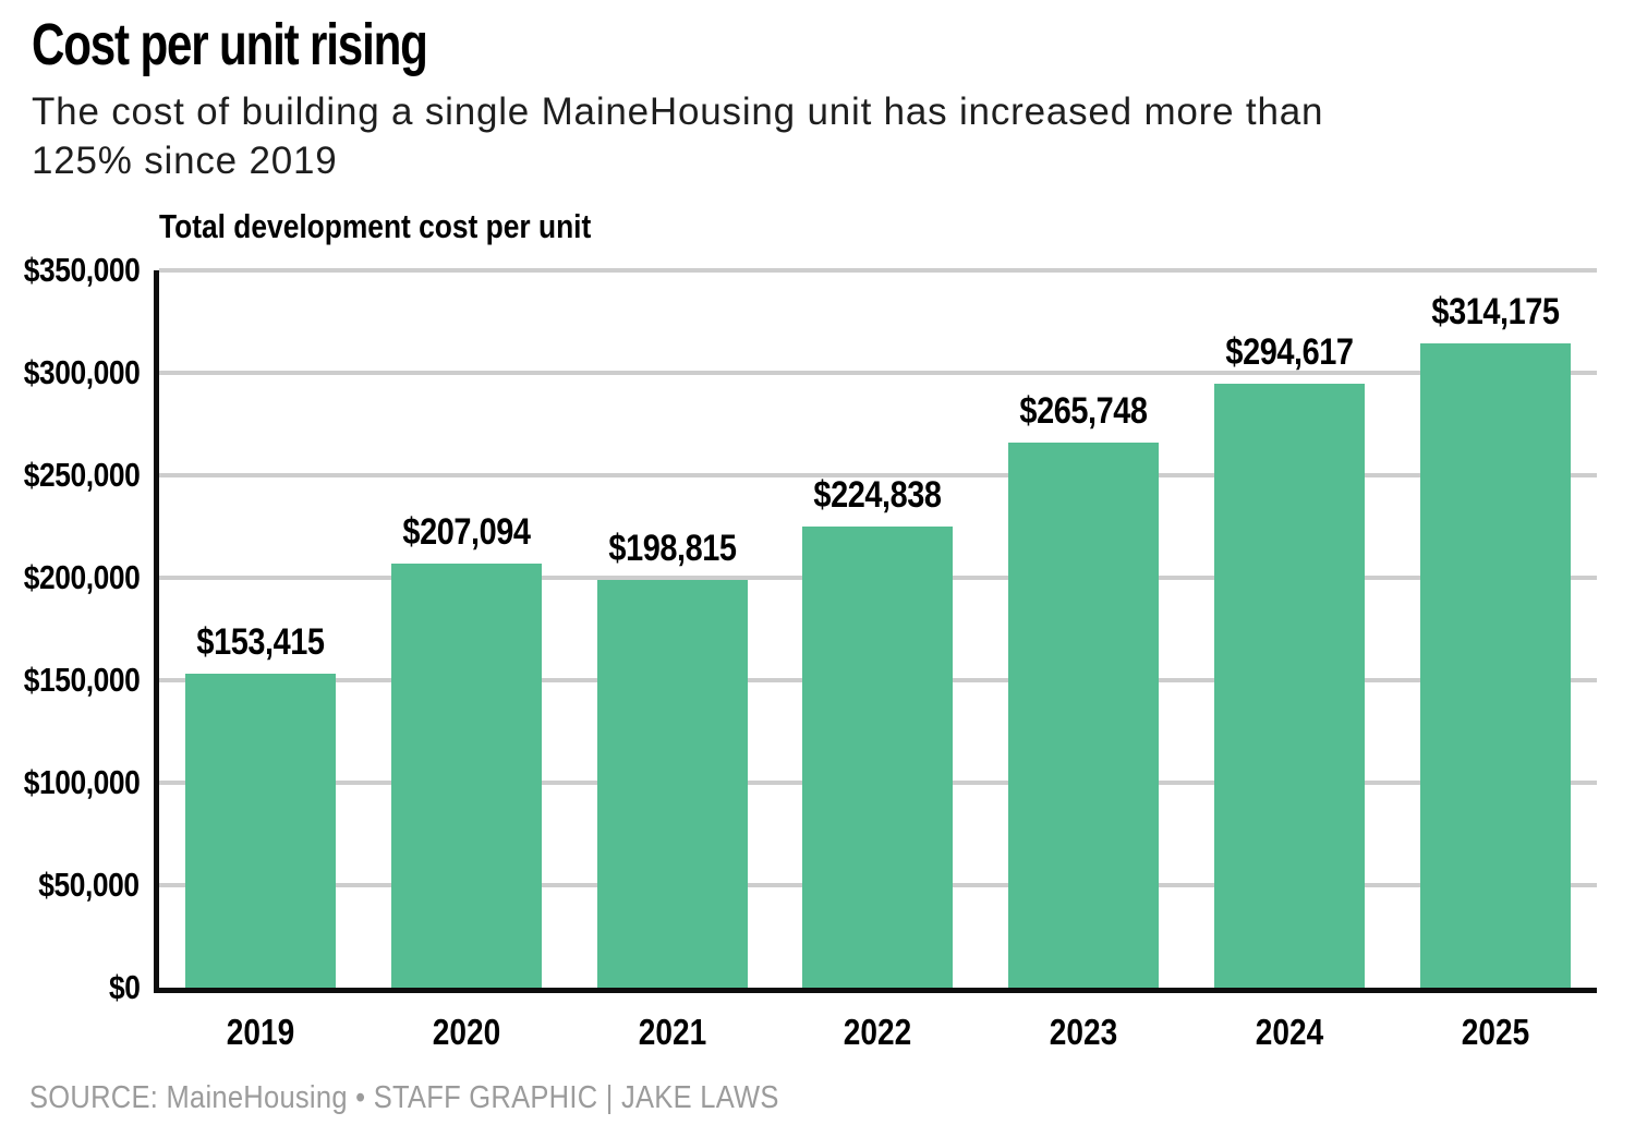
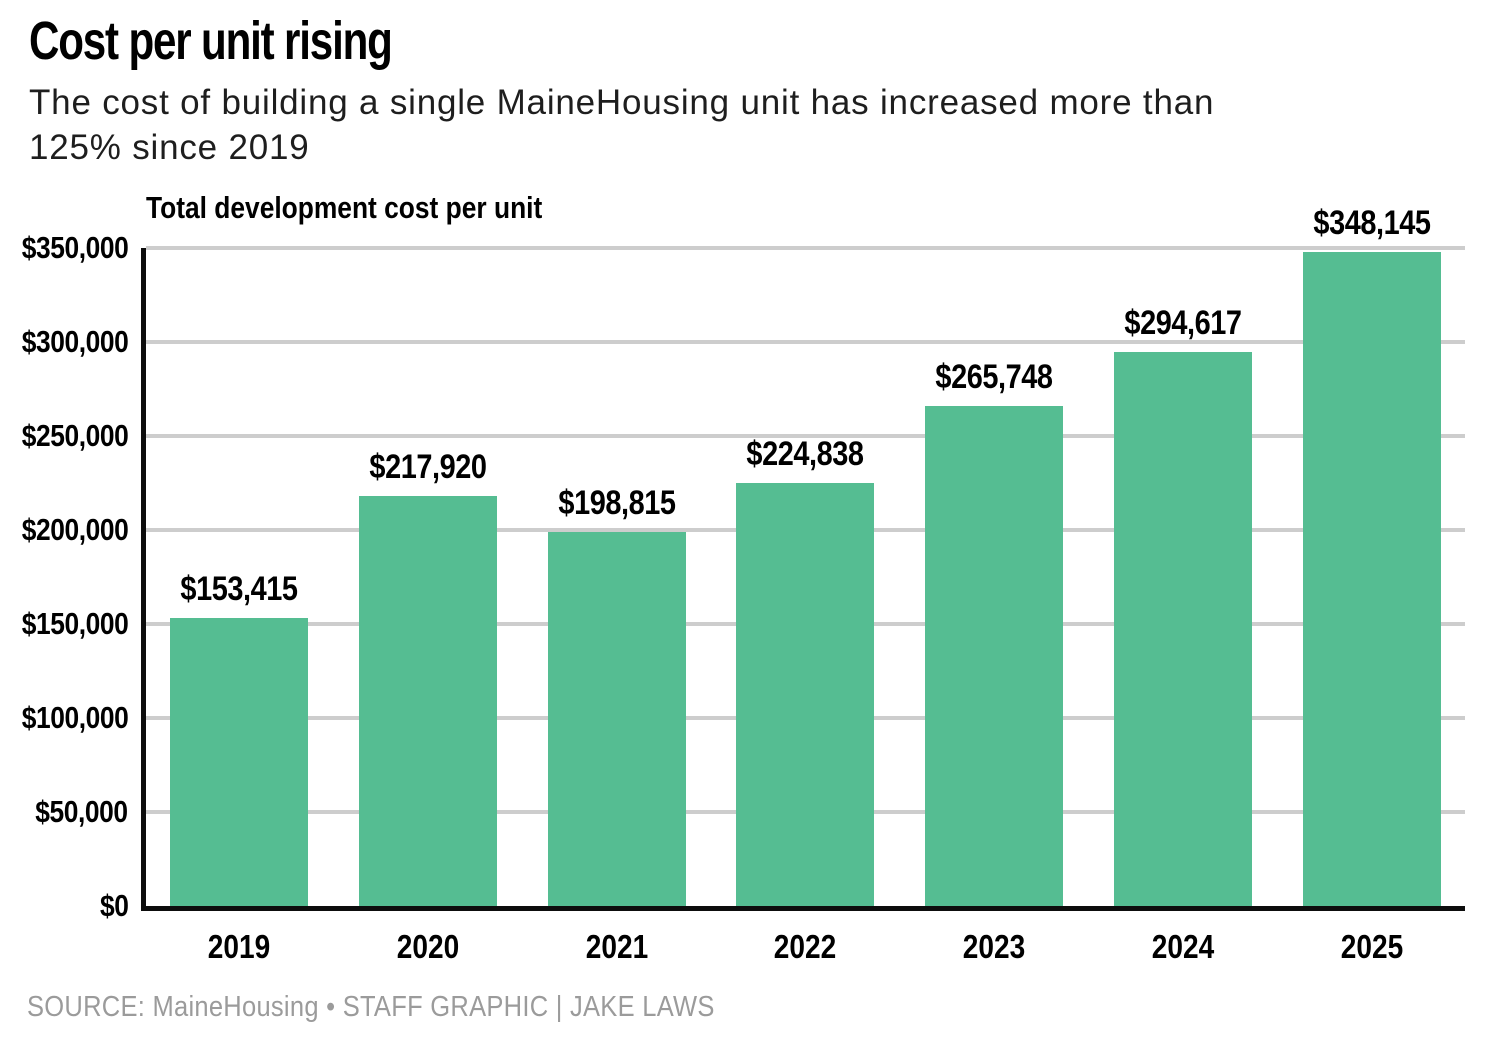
2020: $207,094 -> $217,920
2025: $314,175 -> $348,145
